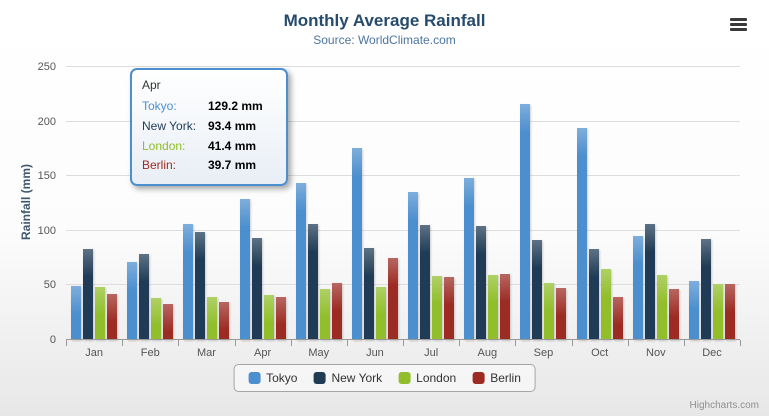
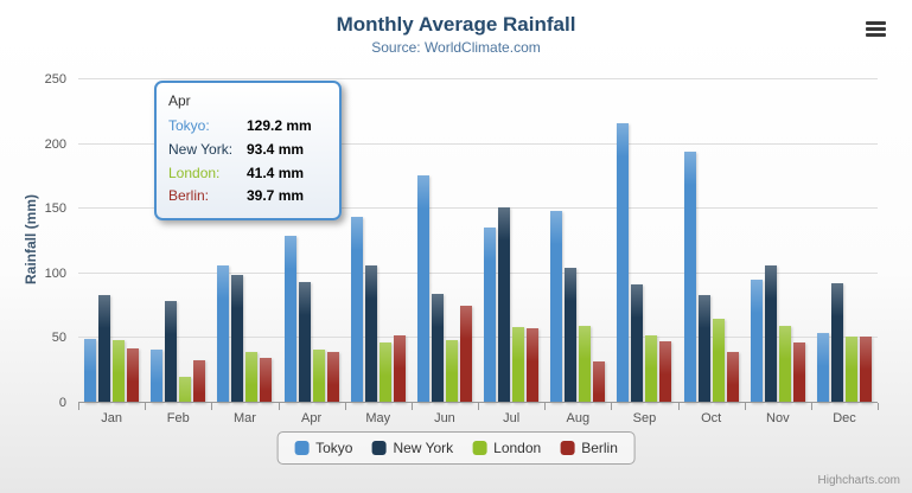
Tokyo/Feb: 72 -> 41
London/Feb: 39 -> 20
New York/Jul: 105 -> 151
Berlin/Aug: 60 -> 32
